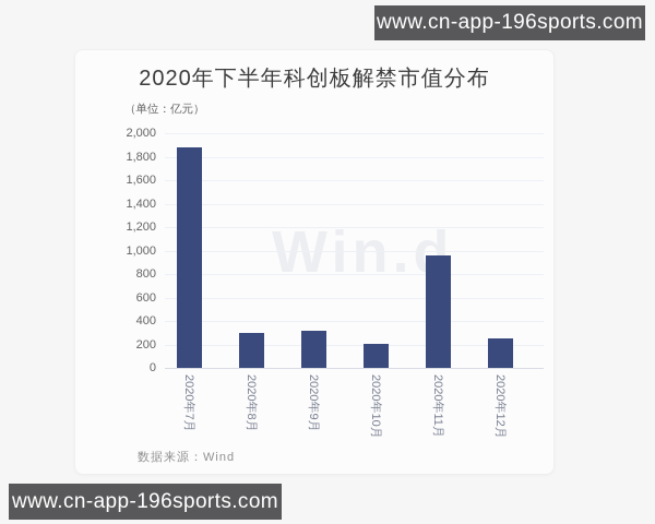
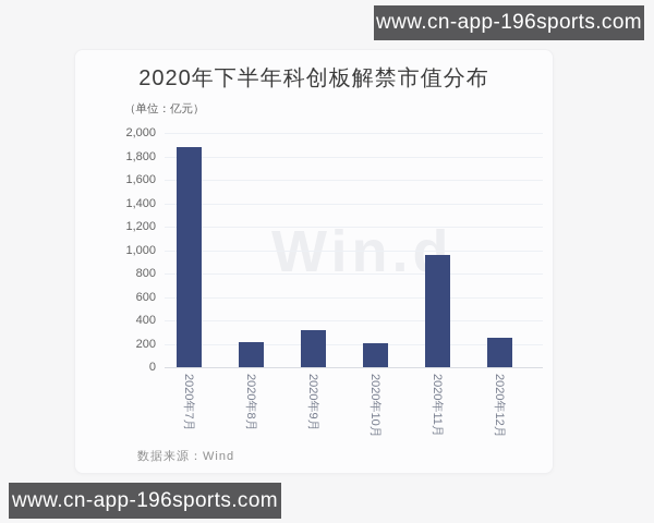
2020年8月: 300 -> 220
